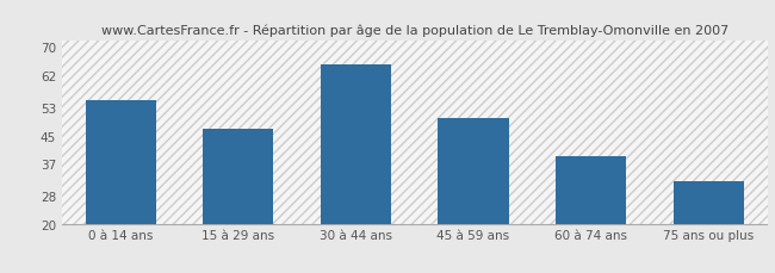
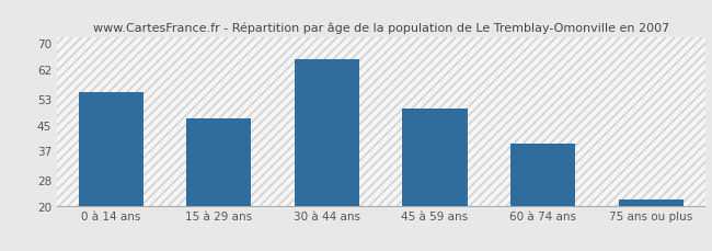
75 ans ou plus: 32 -> 22
